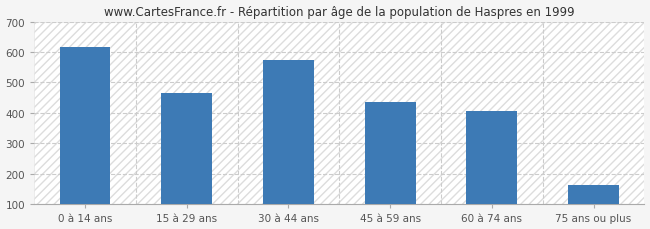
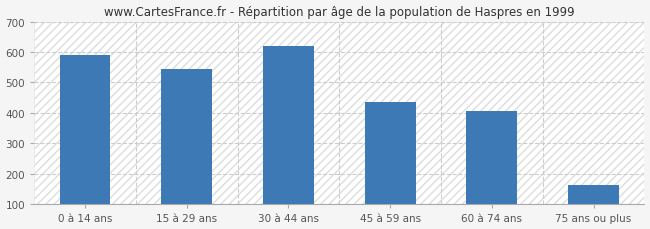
0 à 14 ans: 615 -> 590
15 à 29 ans: 465 -> 545
30 à 44 ans: 575 -> 621
